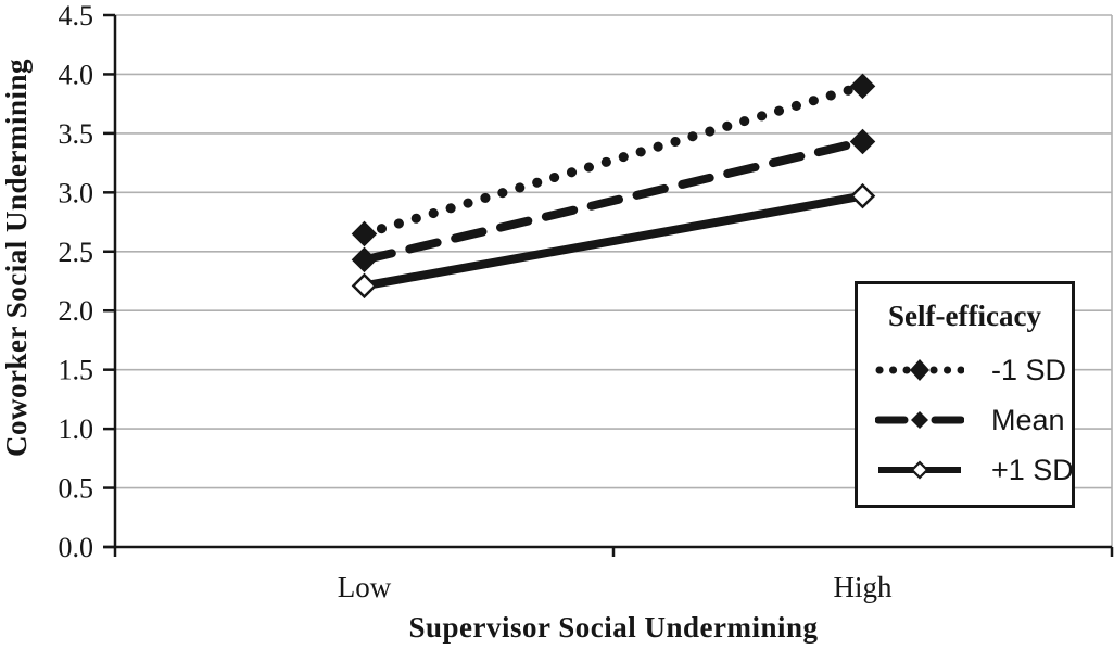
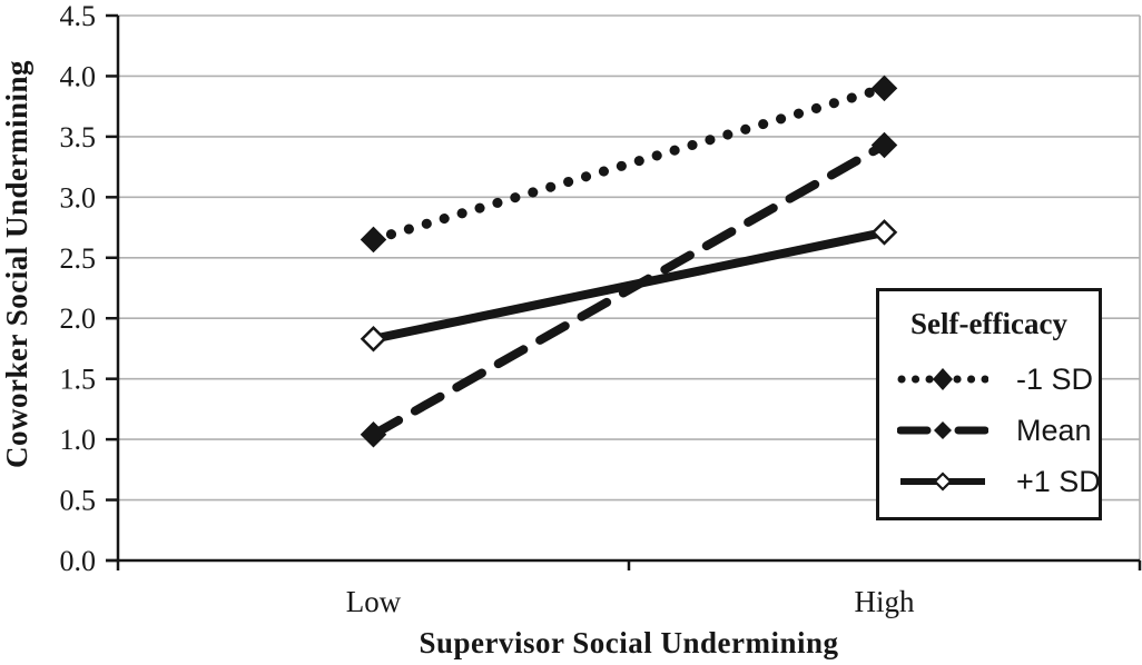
Mean/Low: 2.43 -> 1.04
+1 SD/Low: 2.21 -> 1.83
+1 SD/High: 2.97 -> 2.71
